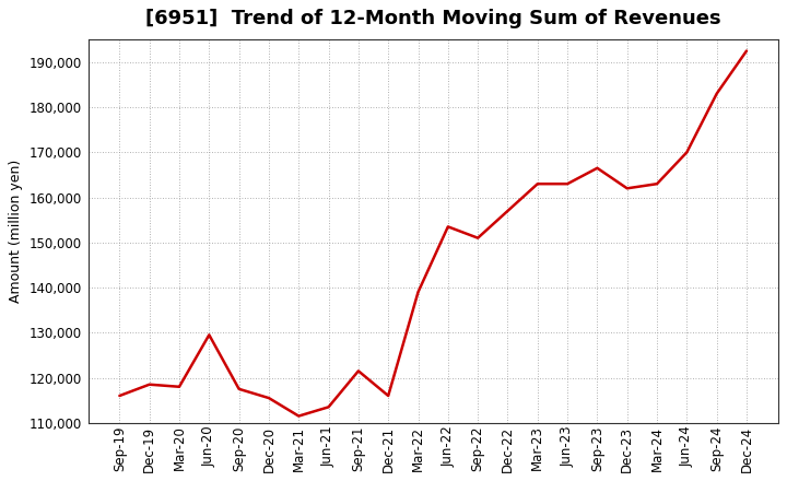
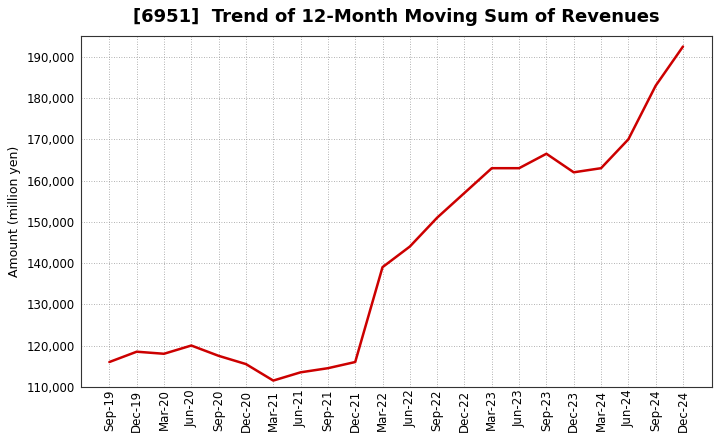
Jun-20: 129,500 -> 120,000
Sep-21: 121,500 -> 114,500
Jun-22: 153,500 -> 144,000
